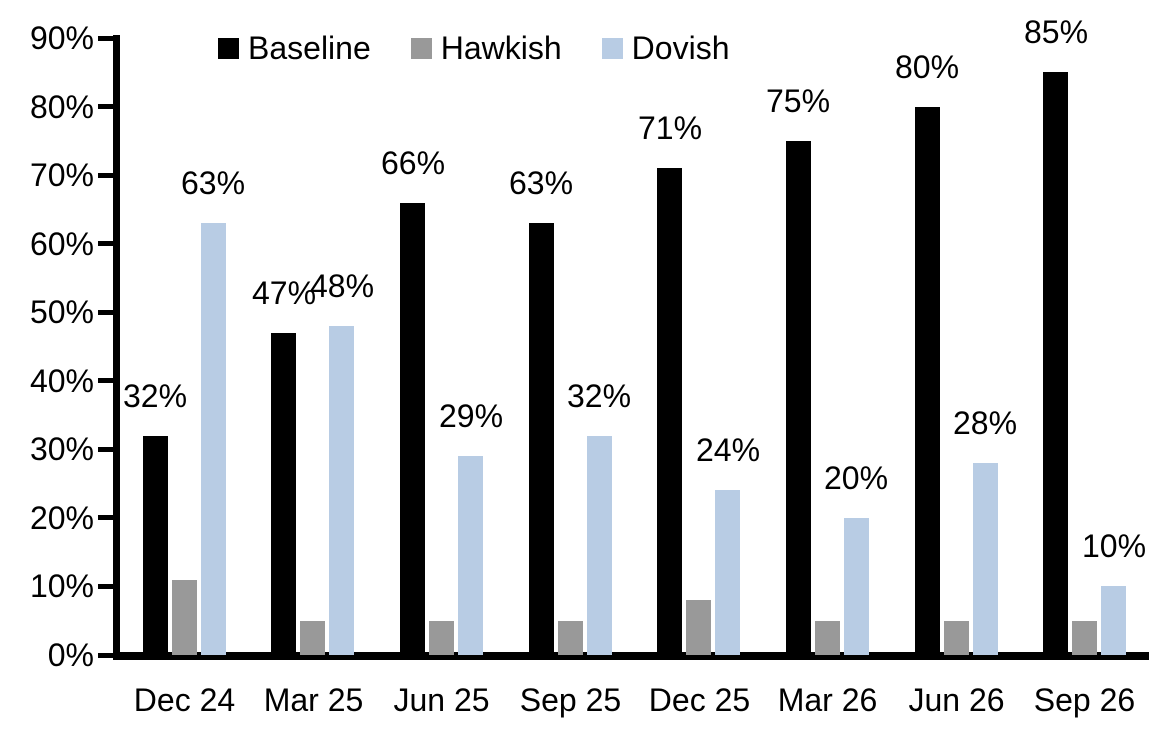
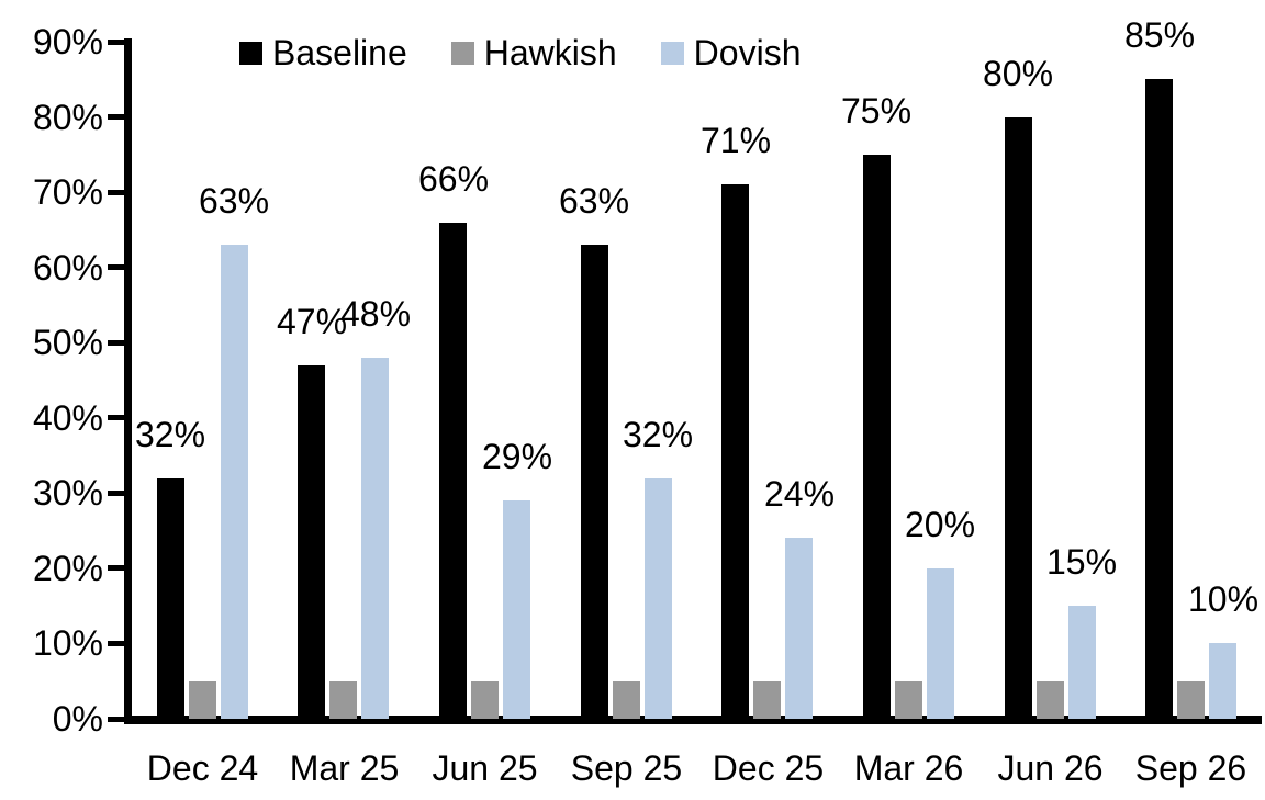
Hawkish/Dec 24: 11% -> 5%
Hawkish/Dec 25: 8% -> 5%
Dovish/Jun 26: 28% -> 15%
